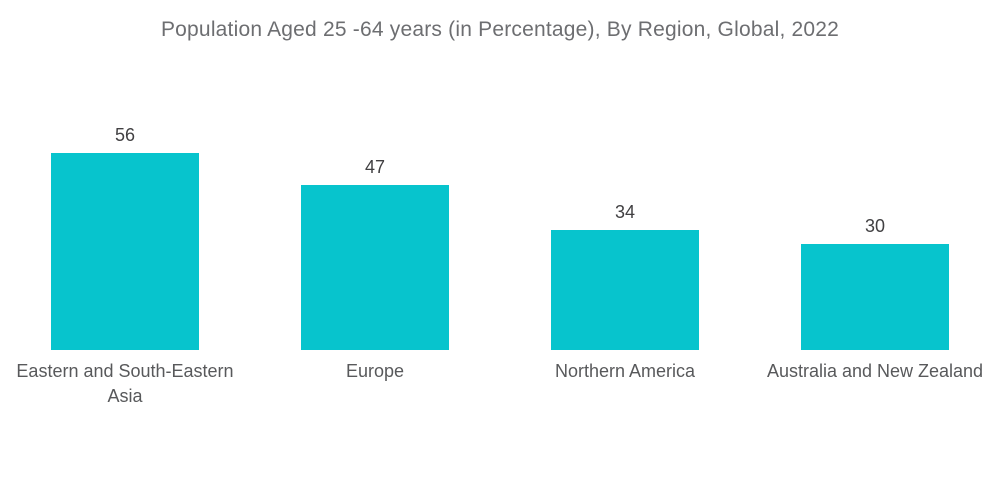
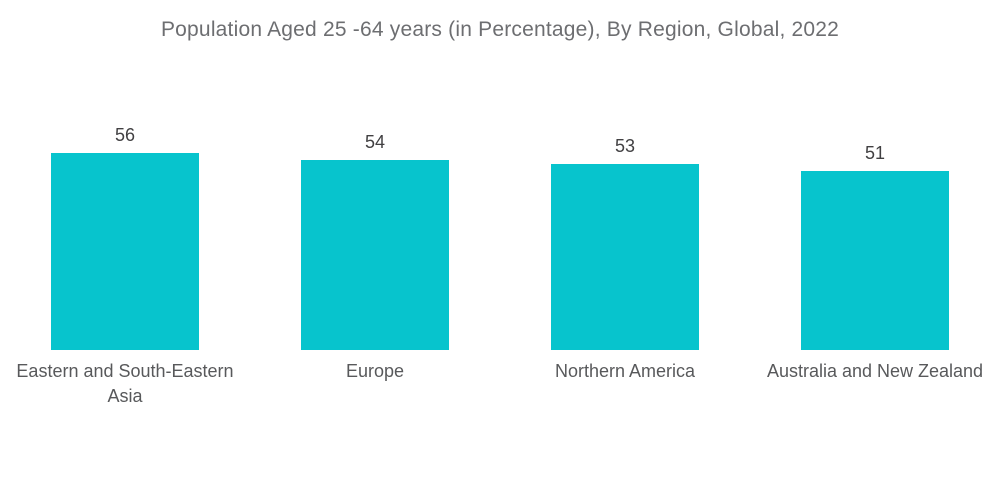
Europe: 47 -> 54
Northern America: 34 -> 53
Australia and New Zealand: 30 -> 51
